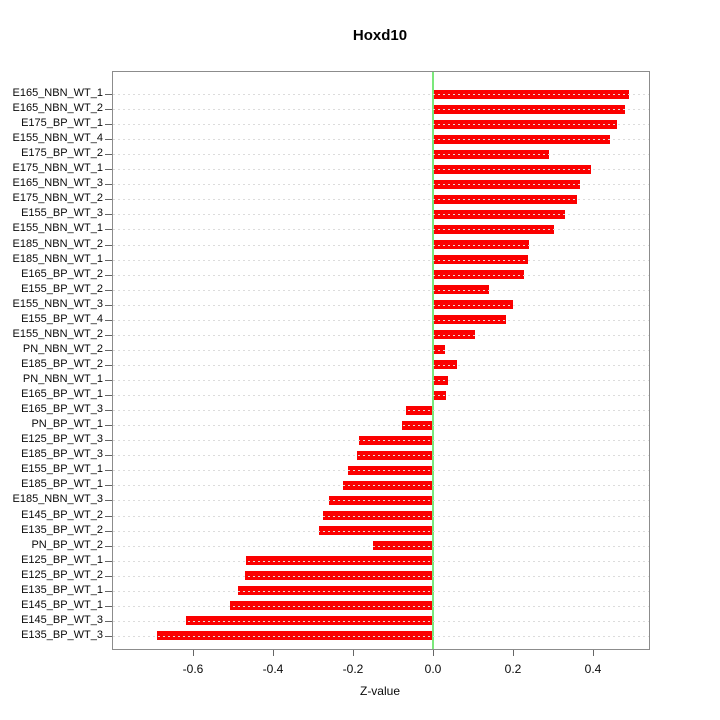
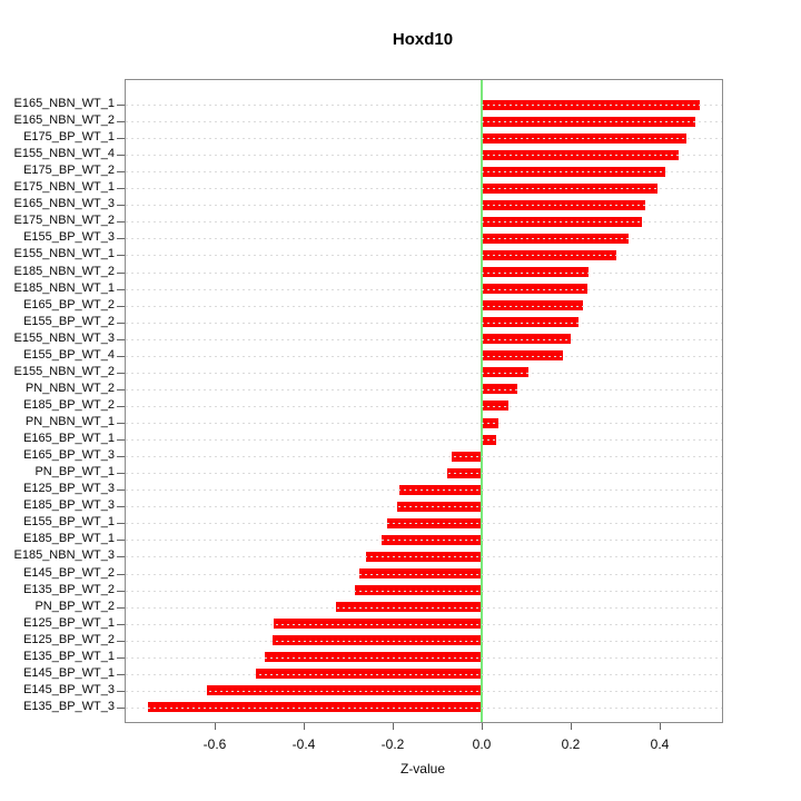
E175_BP_WT_2: 0.29 -> 0.41
E155_BP_WT_2: 0.14 -> 0.22
PN_NBN_WT_2: 0.03 -> 0.08
PN_BP_WT_2: -0.15 -> -0.33
E135_BP_WT_3: -0.69 -> -0.75
